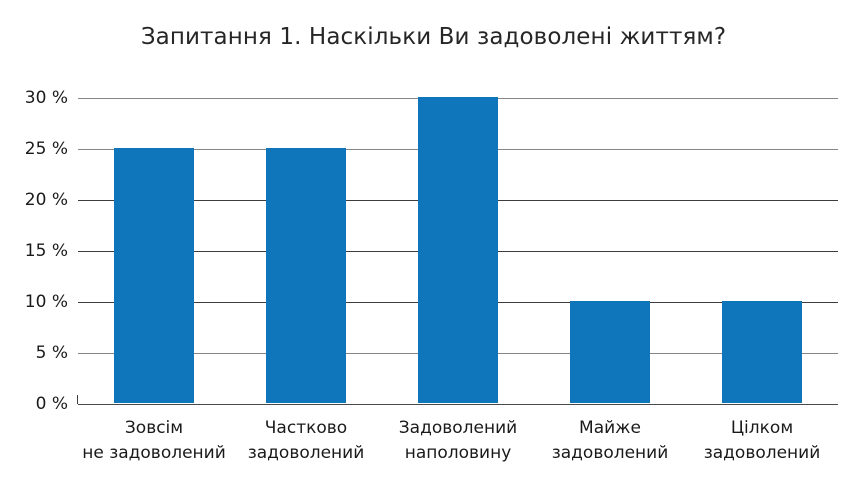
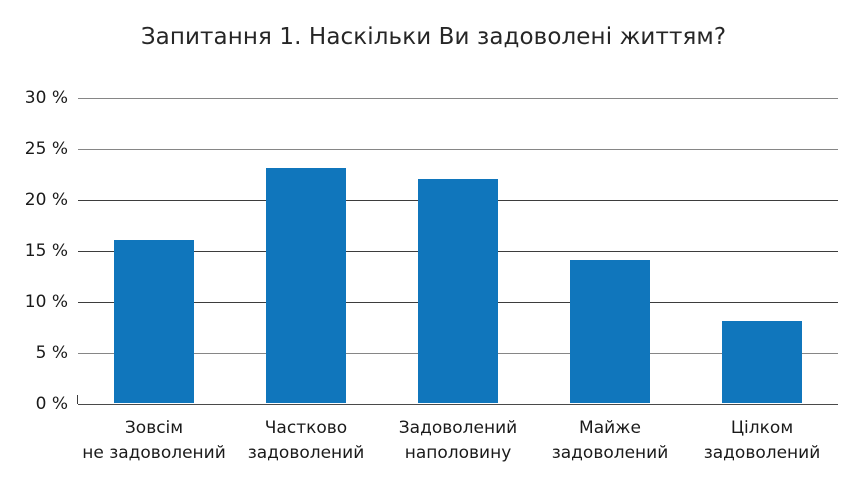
Зовсім не задоволений: 25% -> 16%
Частково задоволений: 25% -> 23%
Задоволений наполовину: 30% -> 22%
Майже задоволений: 10% -> 14%
Цілком задоволений: 10% -> 8%
